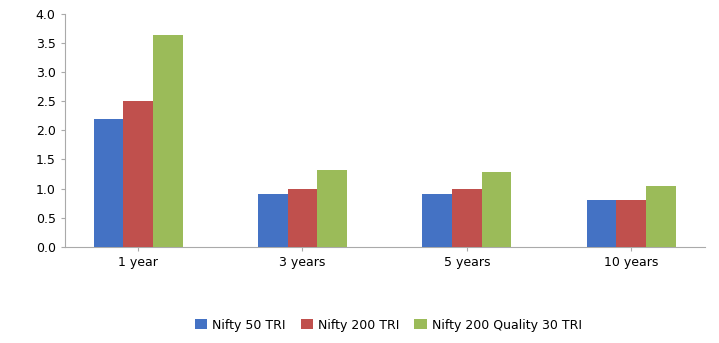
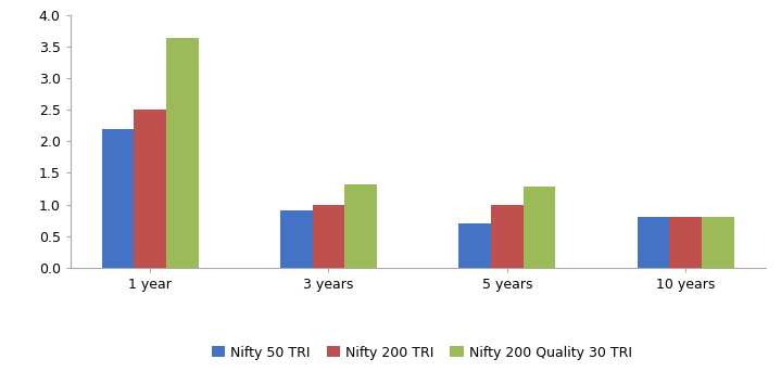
Nifty 50 TRI/5 years: 0.9 -> 0.7
Nifty 200 Quality 30 TRI/10 years: 1.04 -> 0.80
